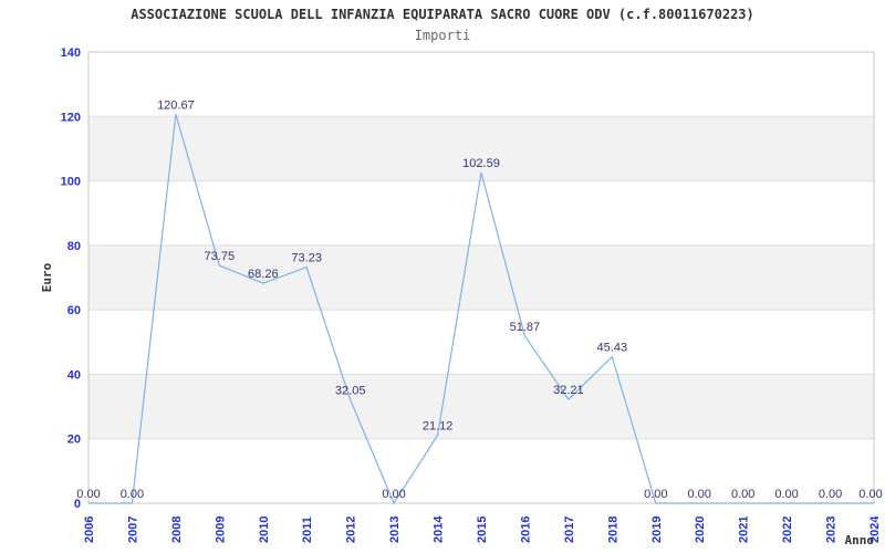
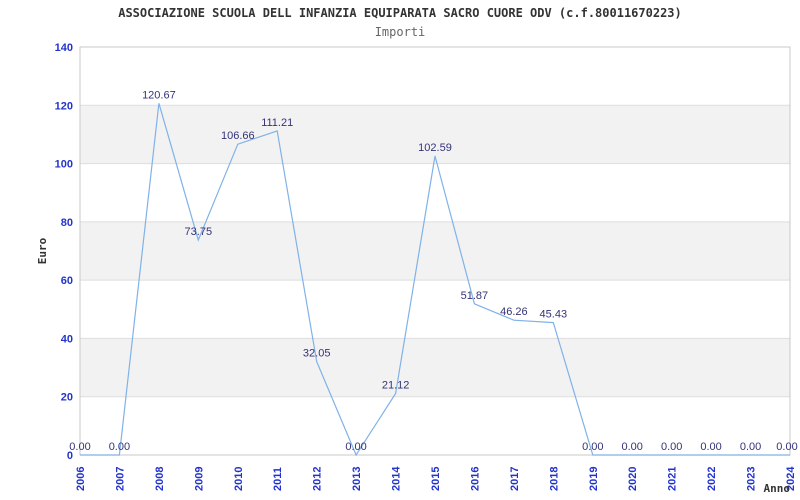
2010: 68.26 -> 106.66
2011: 73.23 -> 111.21
2017: 32.21 -> 46.26
